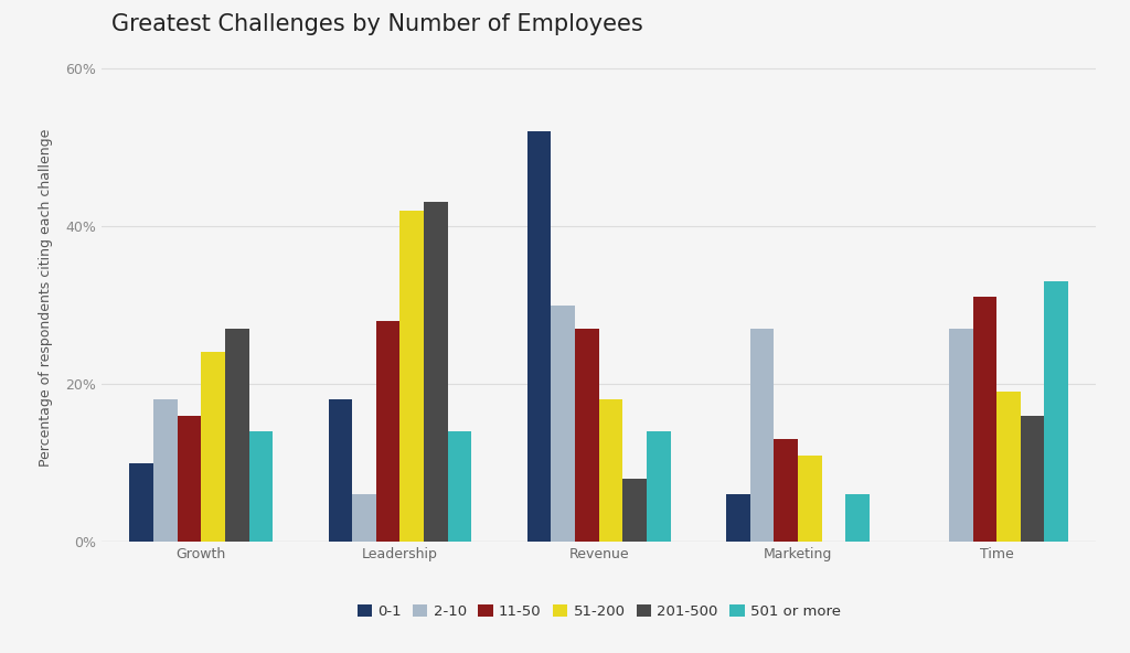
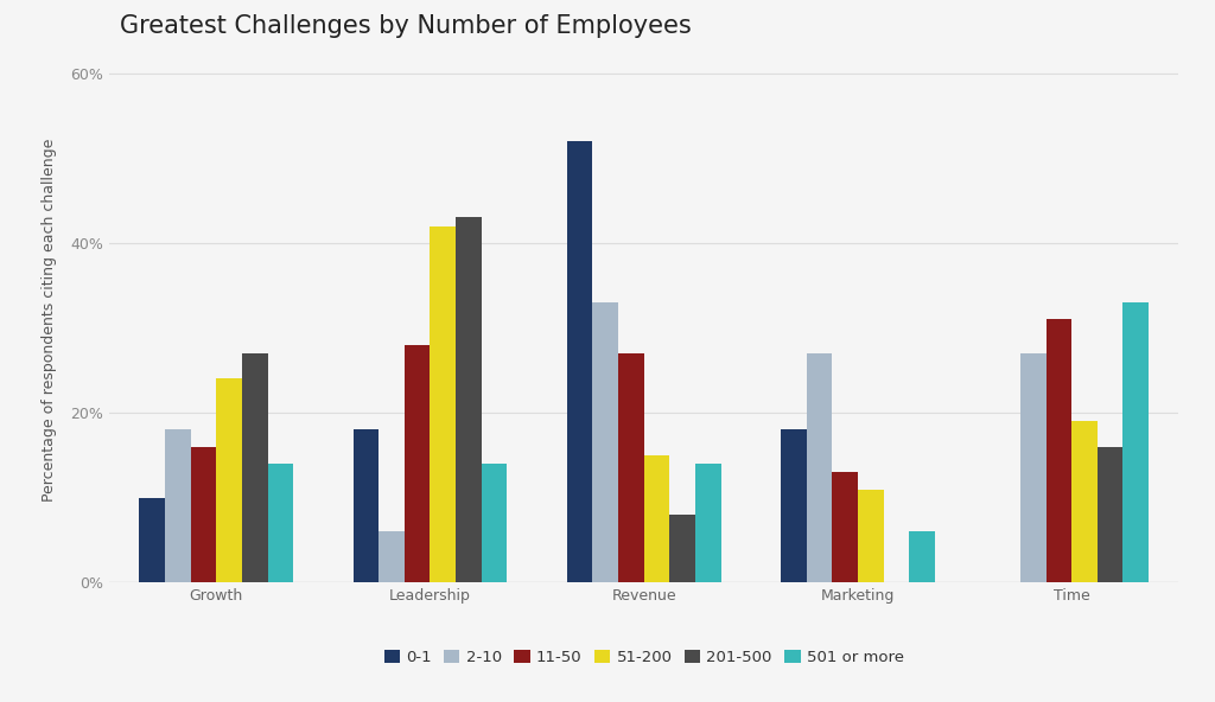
2-10/Revenue: 30% -> 33%
51-200/Revenue: 18% -> 15%
0-1/Marketing: 6% -> 18%
